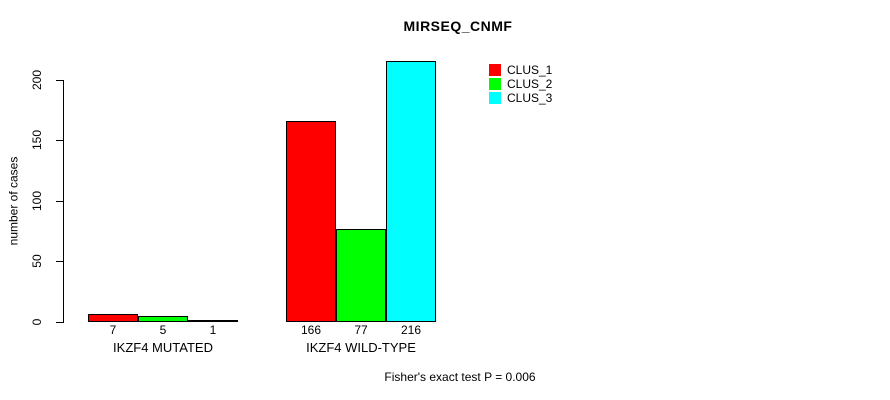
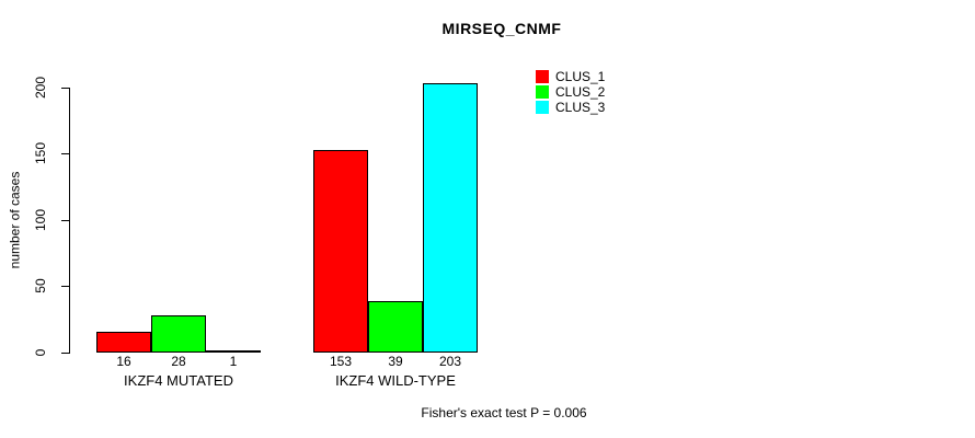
CLUS_1/IKZF4 MUTATED: 7 -> 16
CLUS_2/IKZF4 MUTATED: 5 -> 28
CLUS_1/IKZF4 WILD-TYPE: 166 -> 153
CLUS_2/IKZF4 WILD-TYPE: 77 -> 39
CLUS_3/IKZF4 WILD-TYPE: 216 -> 203
